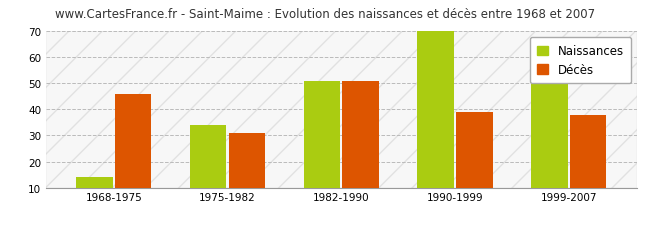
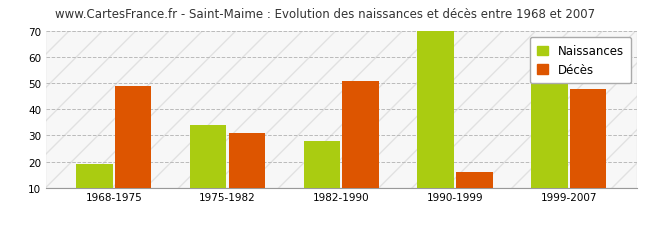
Naissances/1968-1975: 14 -> 19
Décès/1968-1975: 46 -> 49
Naissances/1982-1990: 51 -> 28
Décès/1990-1999: 39 -> 16
Décès/1999-2007: 38 -> 48
